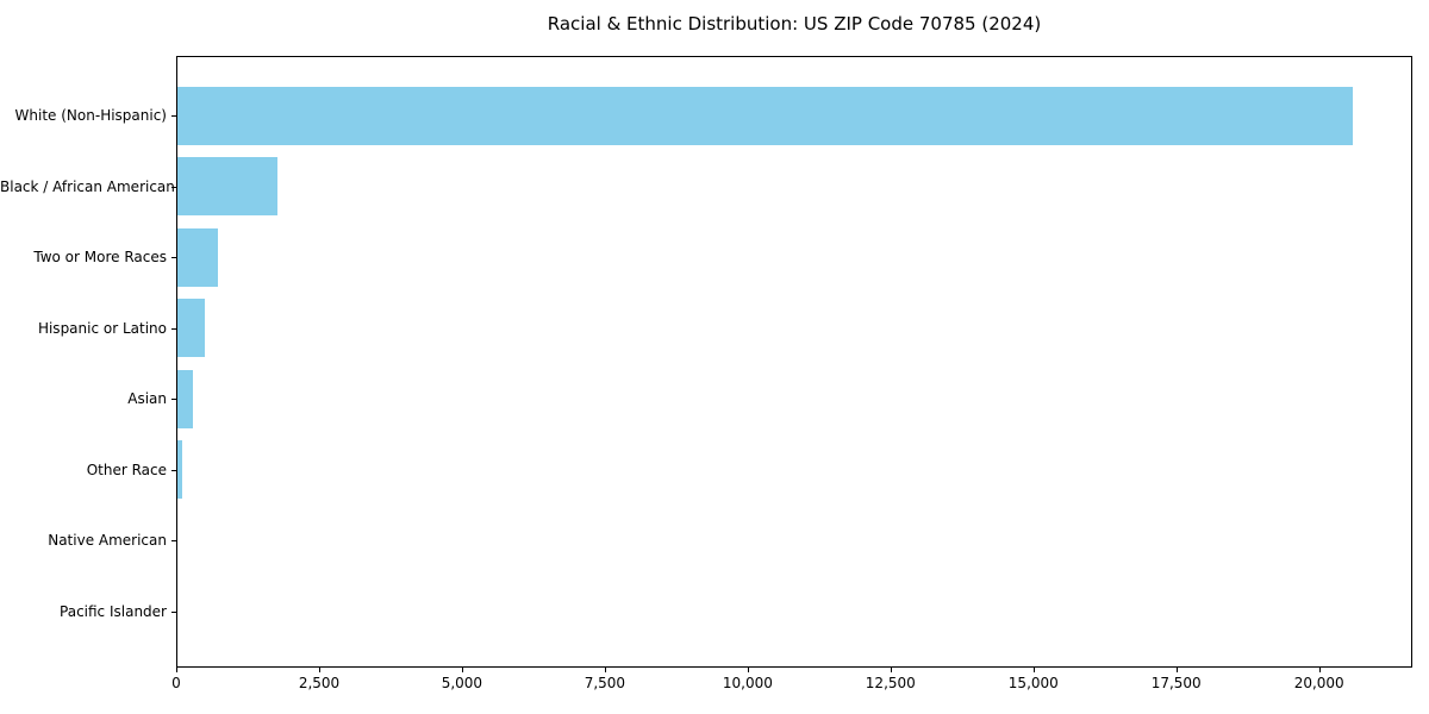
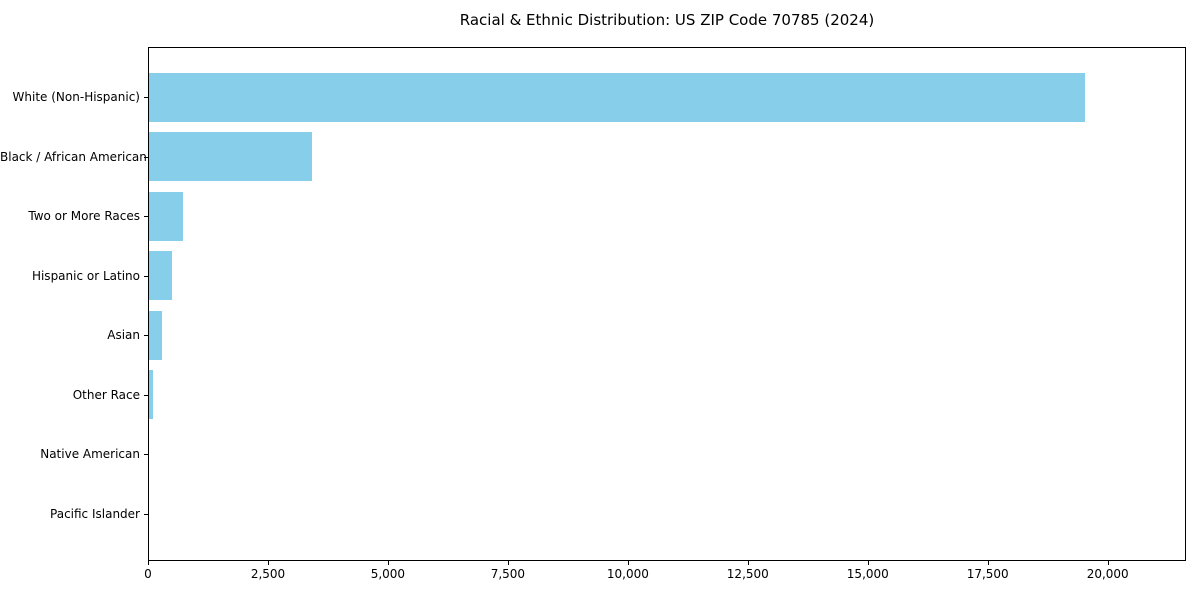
White (Non-Hispanic): 20600 -> 19500
Black / African American: 1800 -> 3400
